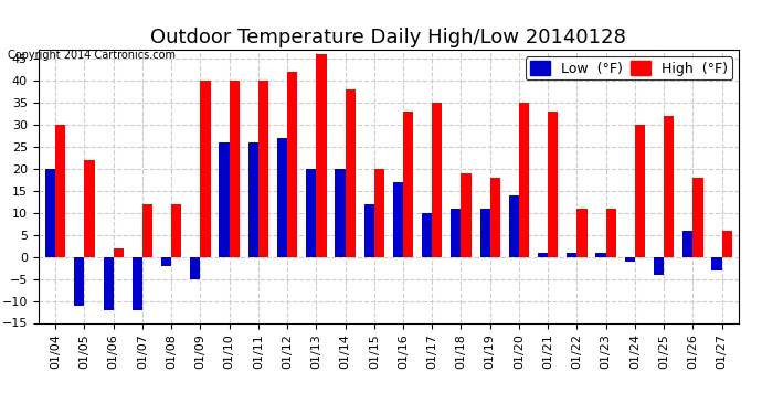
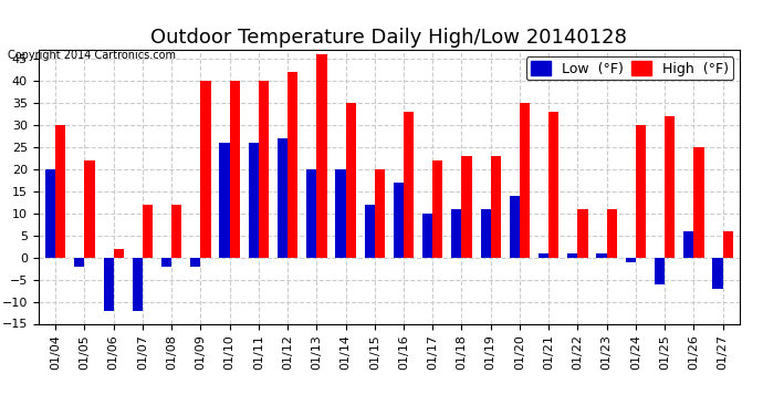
Low (°F)/01/05: -11 -> -2
Low (°F)/01/09: -5 -> -2
High (°F)/01/14: 38 -> 35
High (°F)/01/17: 35 -> 22
High (°F)/01/18: 19 -> 23
High (°F)/01/19: 18 -> 23
Low (°F)/01/25: -4 -> -6
High (°F)/01/26: 18 -> 25
Low (°F)/01/27: -3 -> -7
